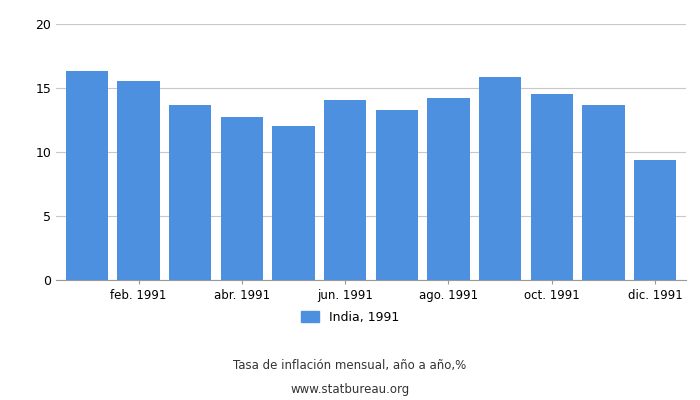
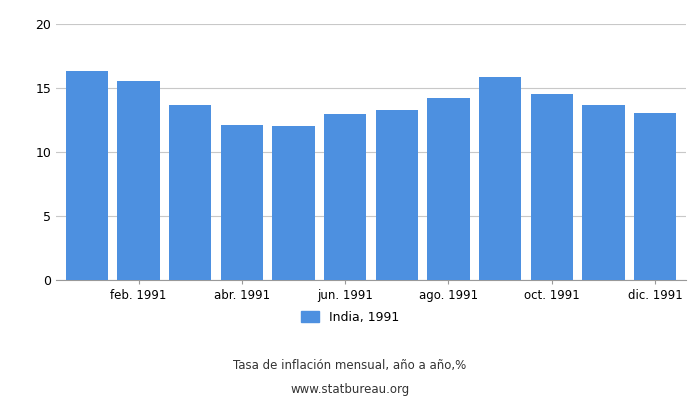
abr. 1991: 12.7 -> 12.1
jun. 1991: 14.1 -> 12.9
dic. 1991: 9.4 -> 13.1
